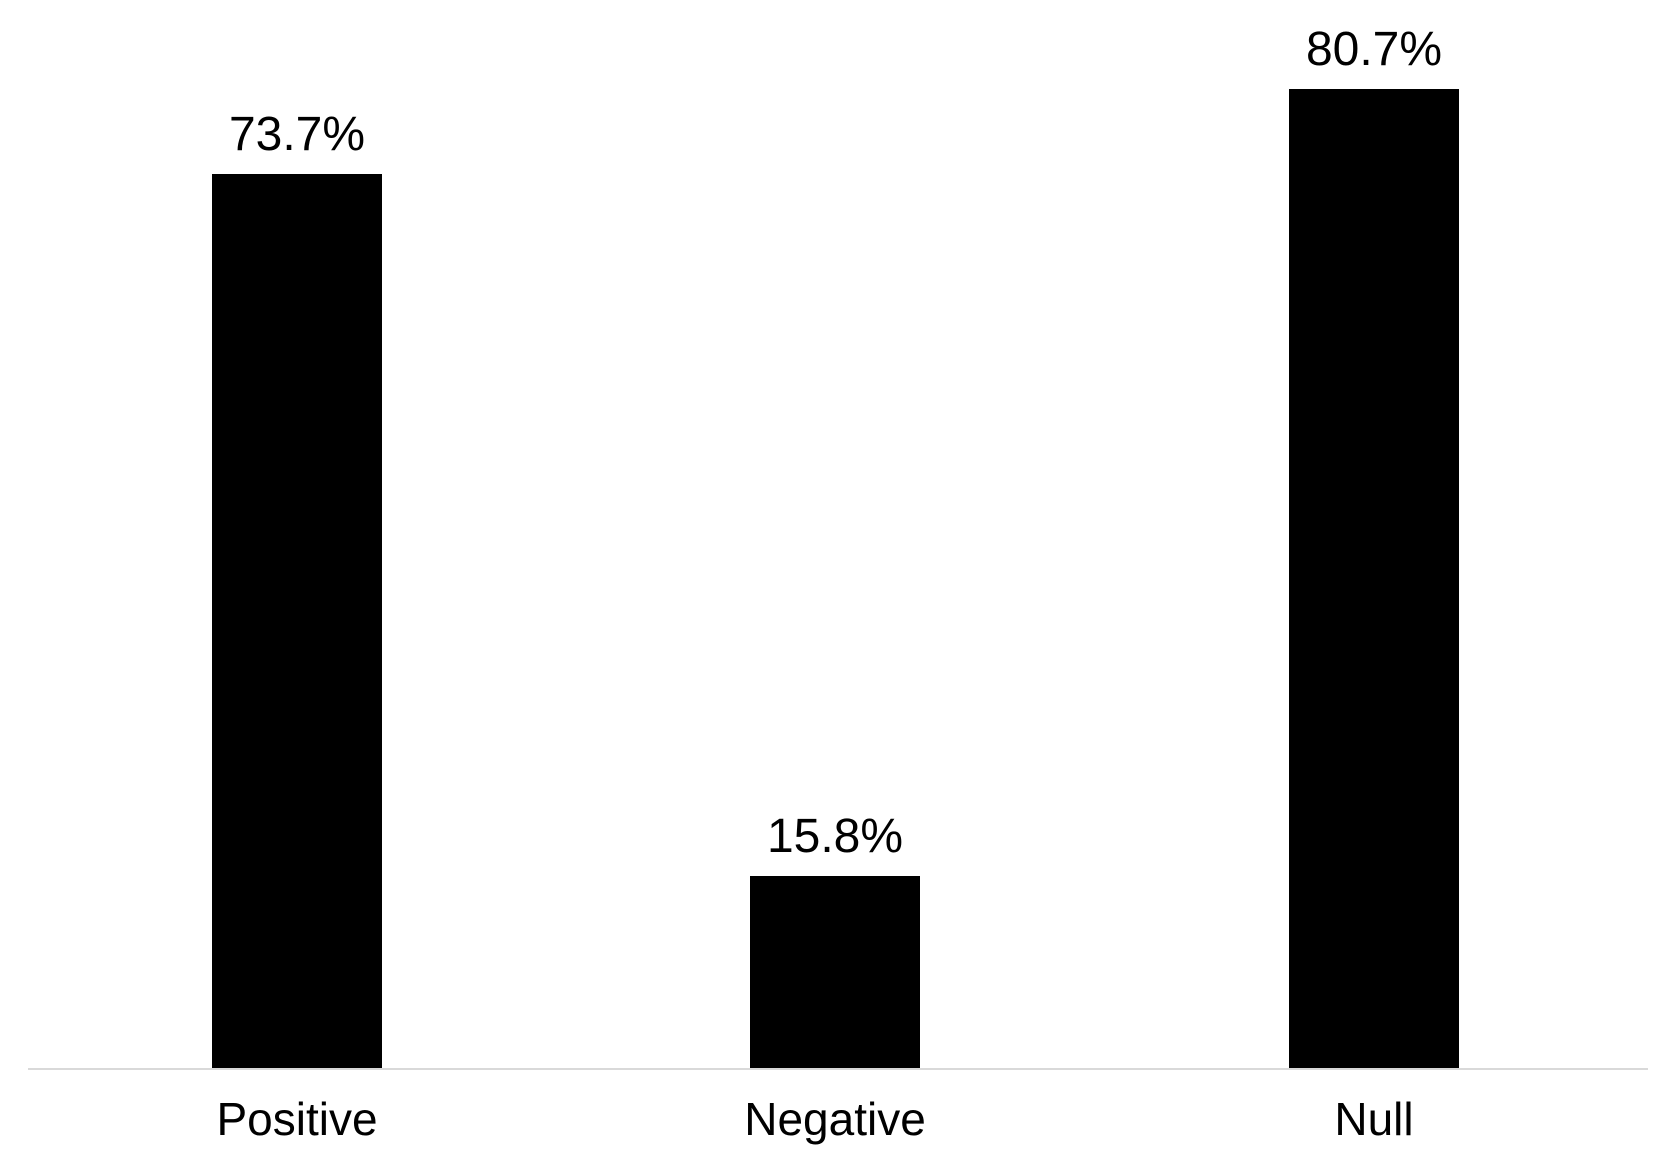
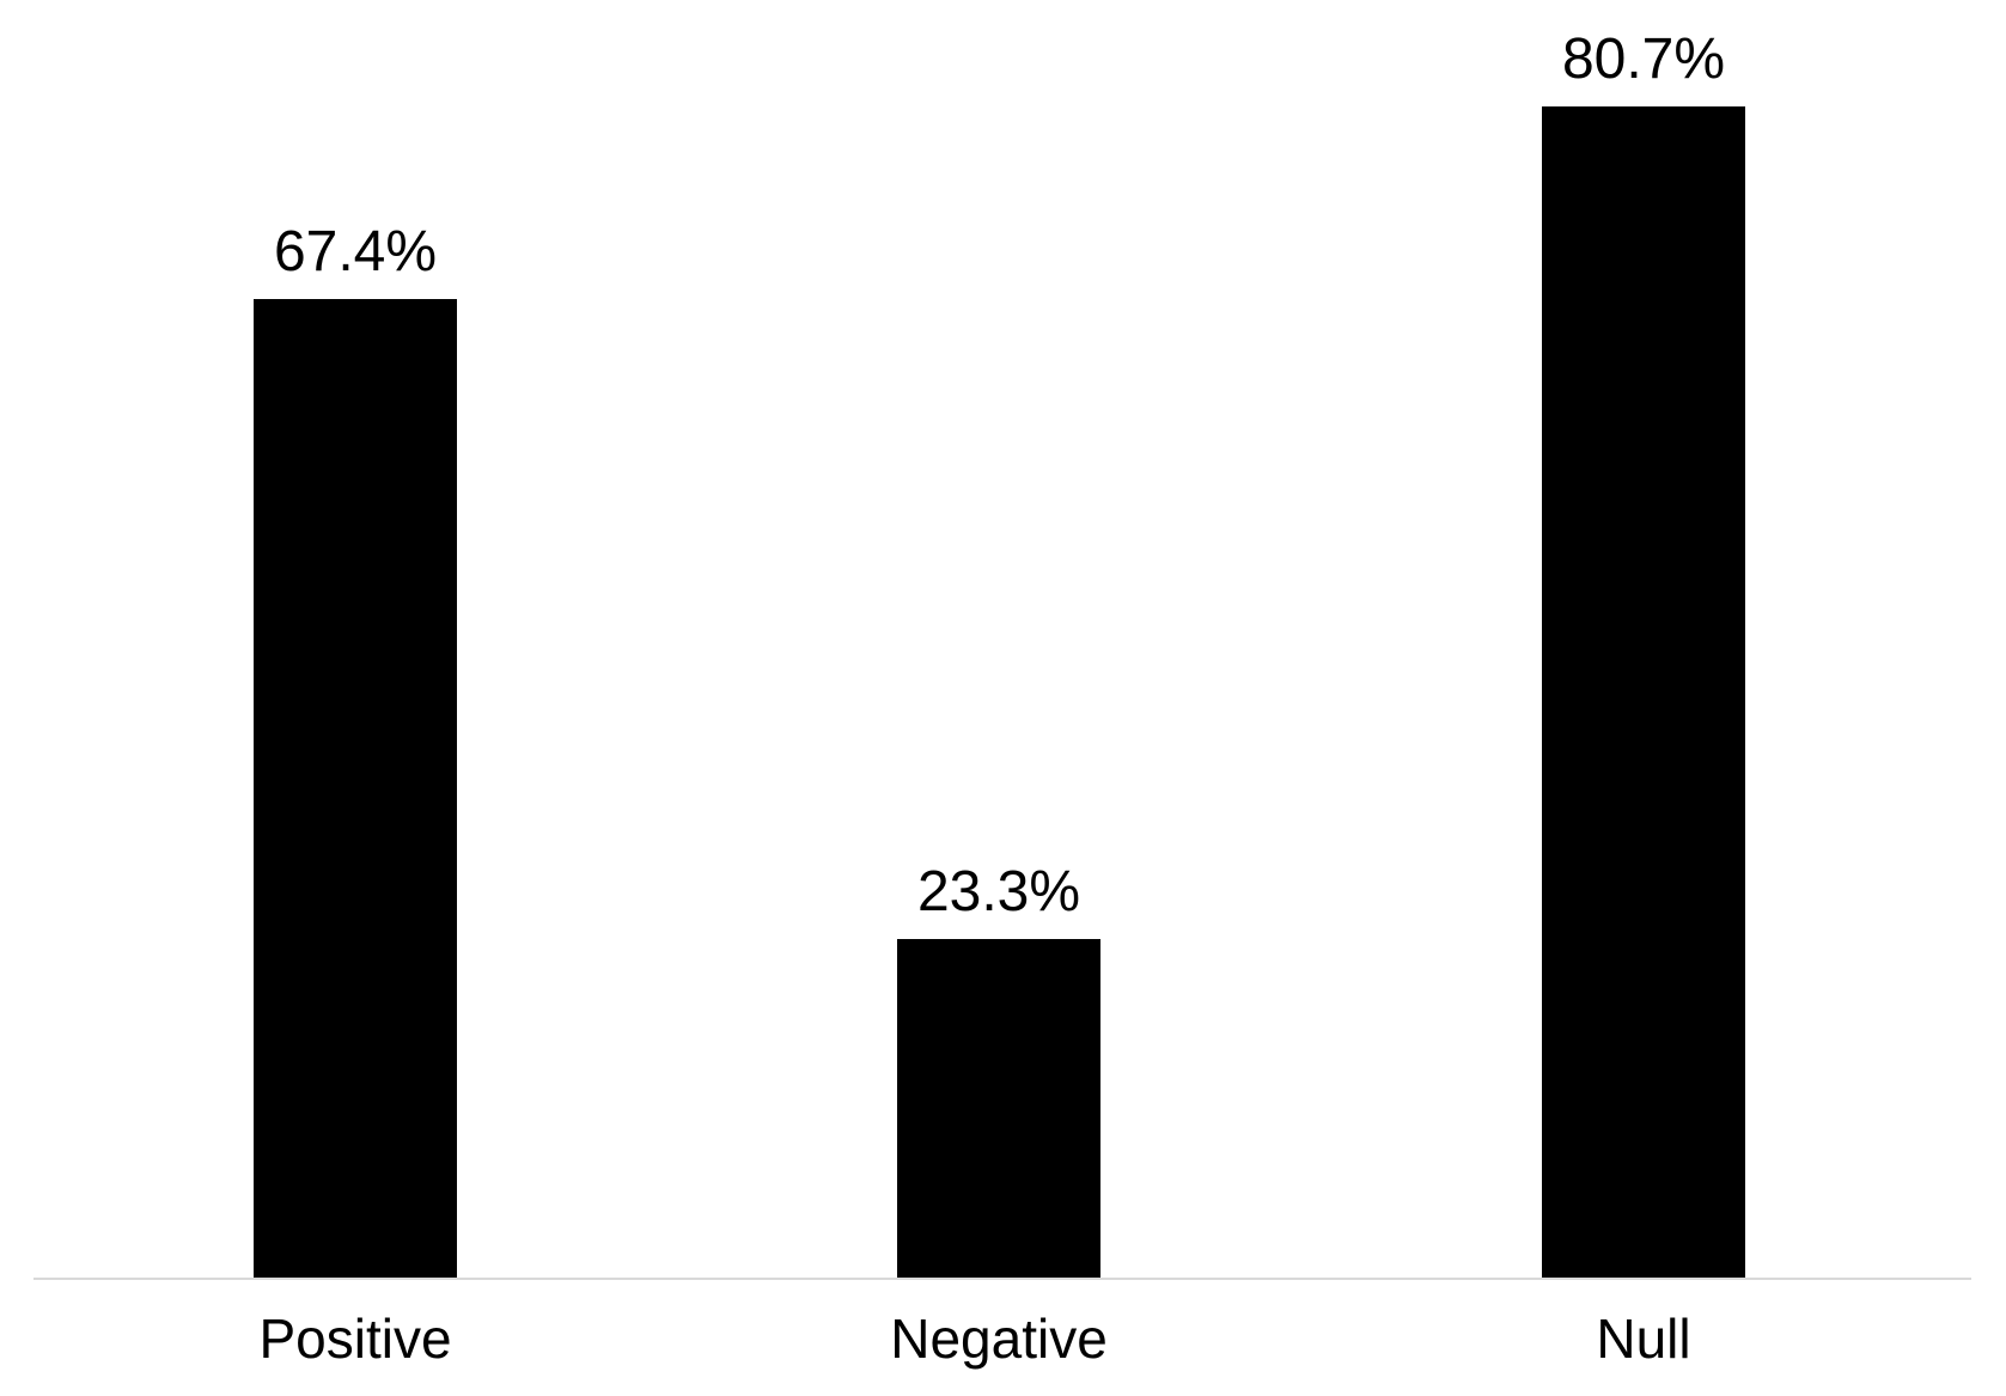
Positive: 73.7% -> 67.4%
Negative: 15.8% -> 23.3%
